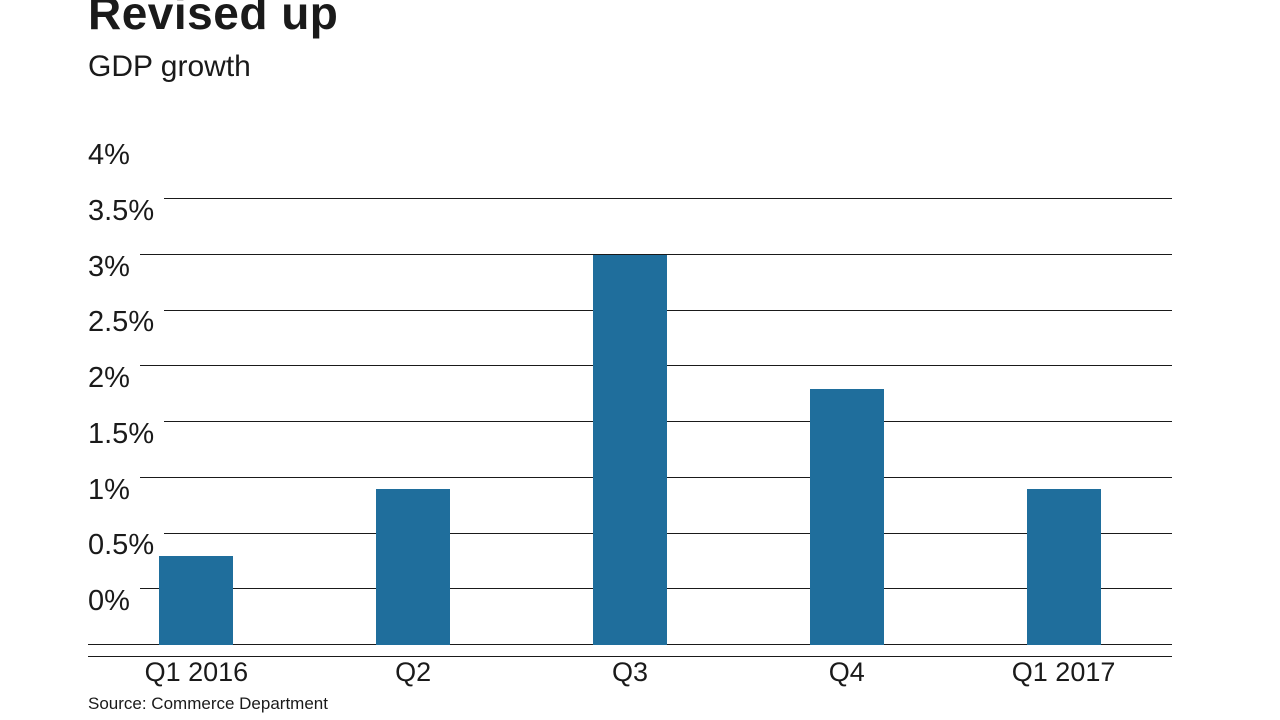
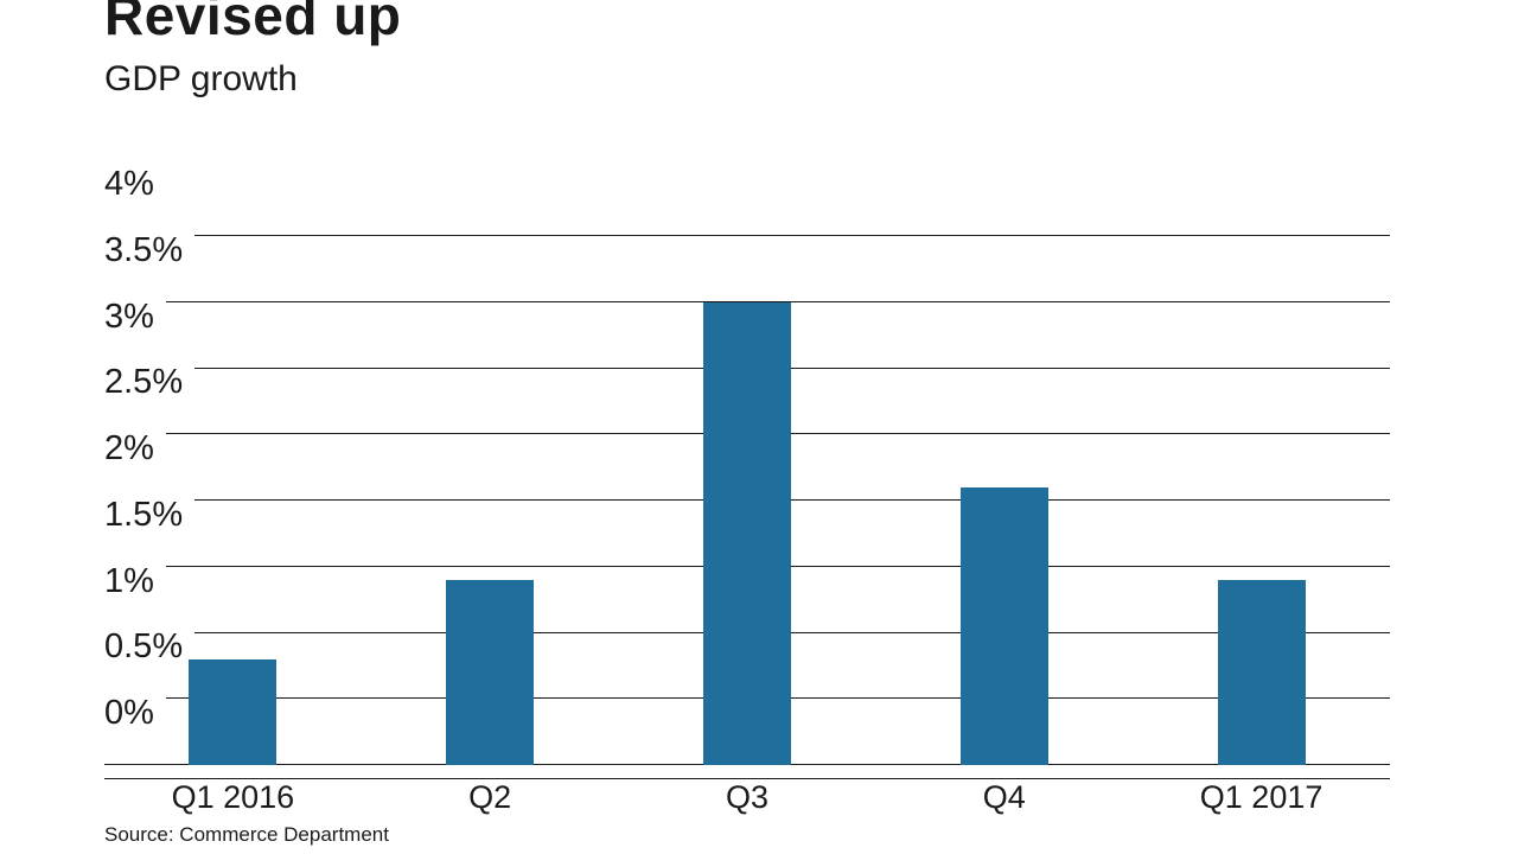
Q4: 2.3% -> 2.1%
